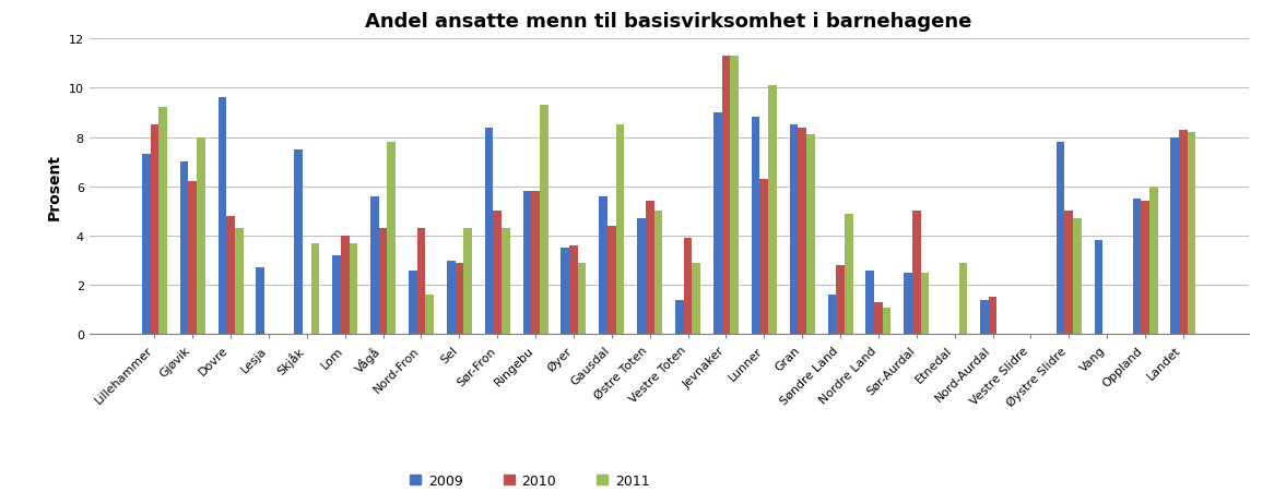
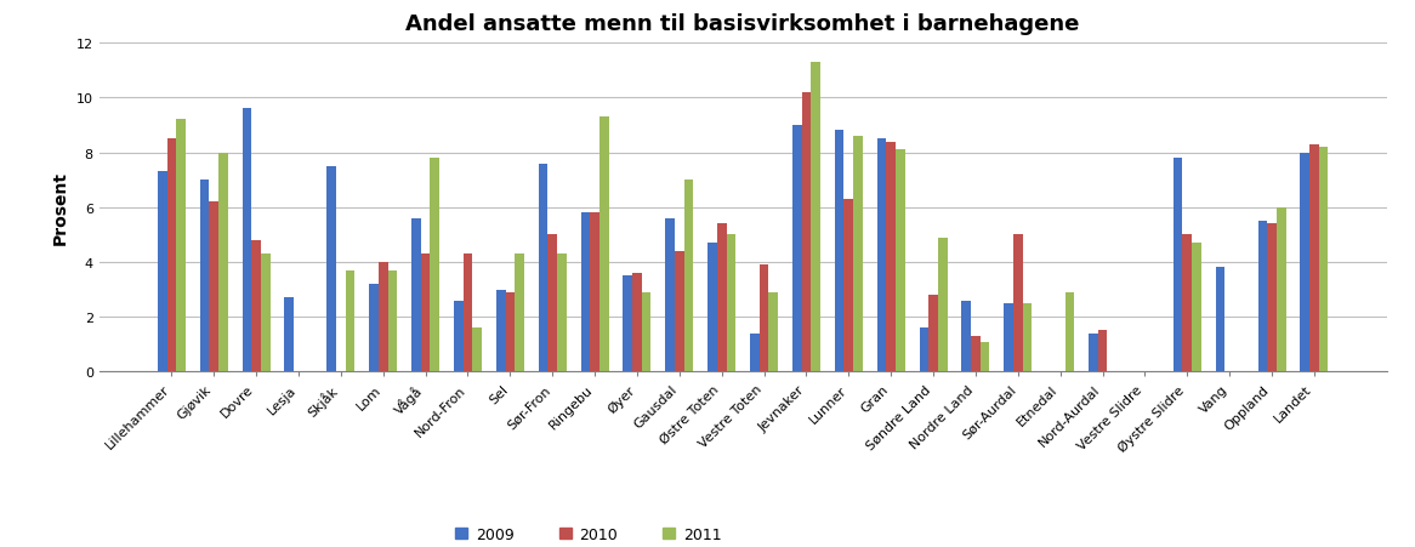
2009/Sør-Fron: 8.4 -> 7.6
2011/Gausdal: 8.5 -> 7.0
2010/Jevnaker: 11.3 -> 10.2
2011/Lunner: 10.1 -> 8.6
